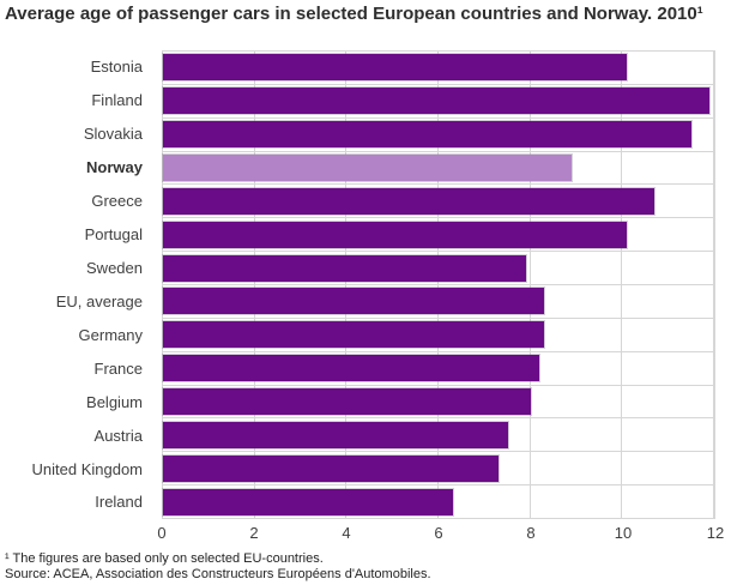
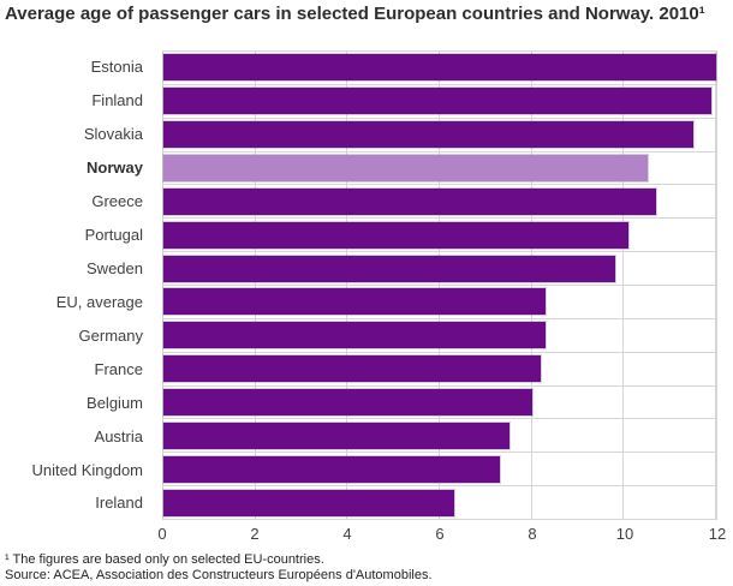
Estonia: 10.1 -> 12.0
Norway: 8.9 -> 10.5
Sweden: 7.9 -> 9.8
